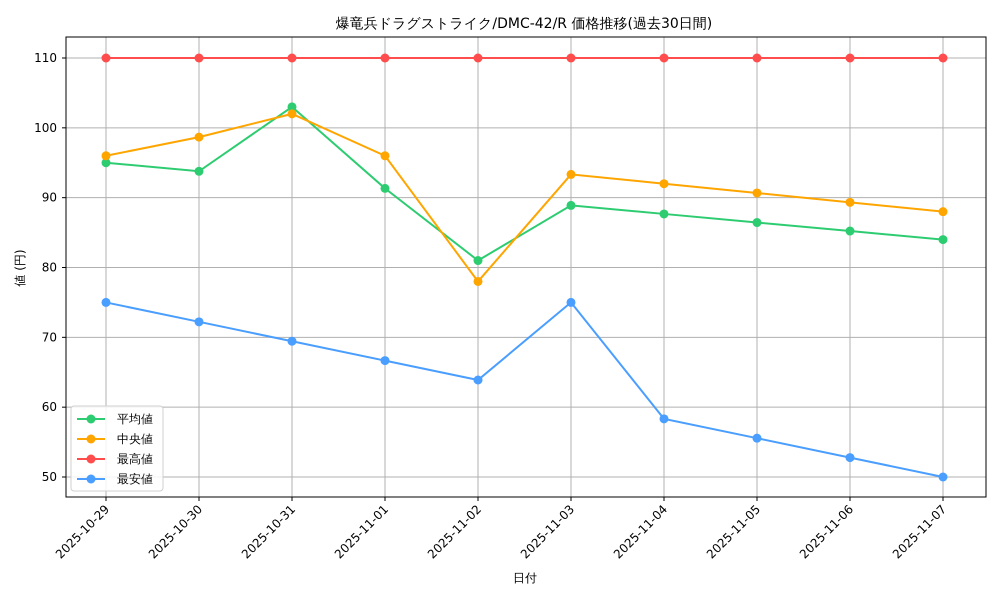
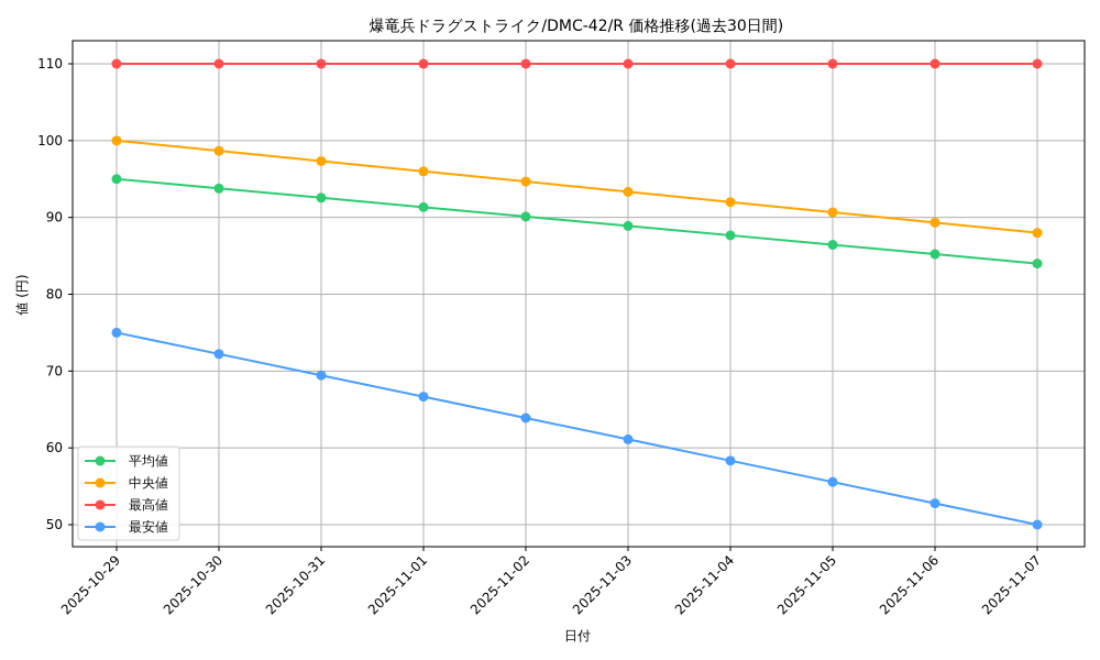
中央値/2025-10-29: 96 -> 100
平均値/2025-10-31: 103 -> 93
中央値/2025-10-31: 102 -> 97
平均値/2025-11-02: 81 -> 90
中央値/2025-11-02: 78 -> 95
最安値/2025-11-03: 75 -> 61
